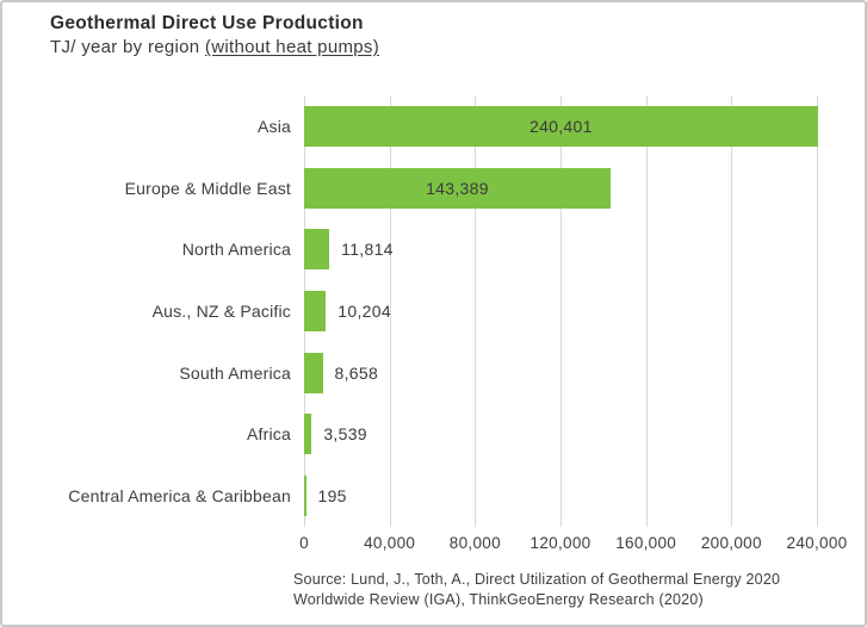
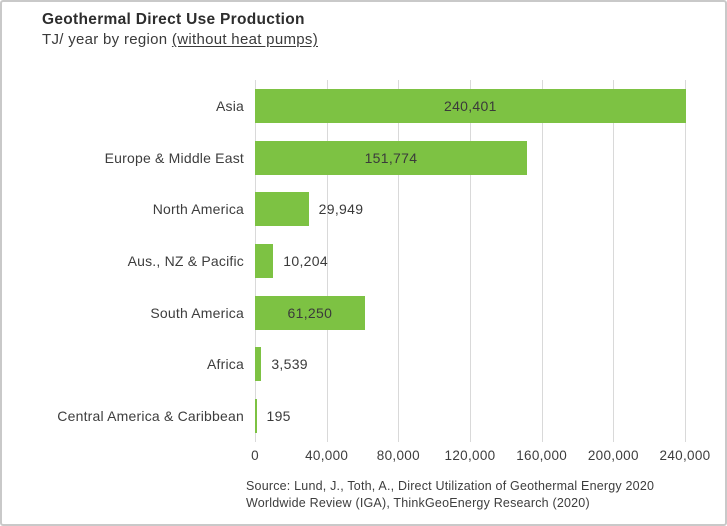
Europe & Middle East: 143,389 -> 151,774
North America: 11,814 -> 29,949
South America: 8,658 -> 61,250
